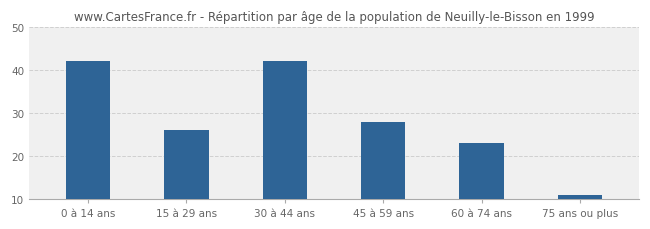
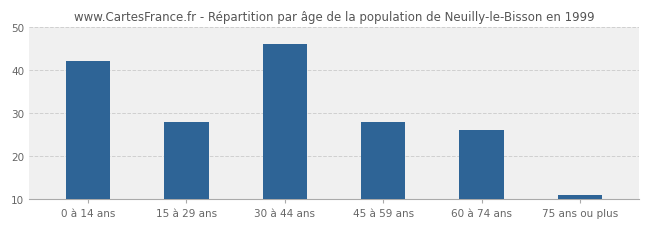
15 à 29 ans: 26 -> 28
30 à 44 ans: 42 -> 46
60 à 74 ans: 23 -> 26
